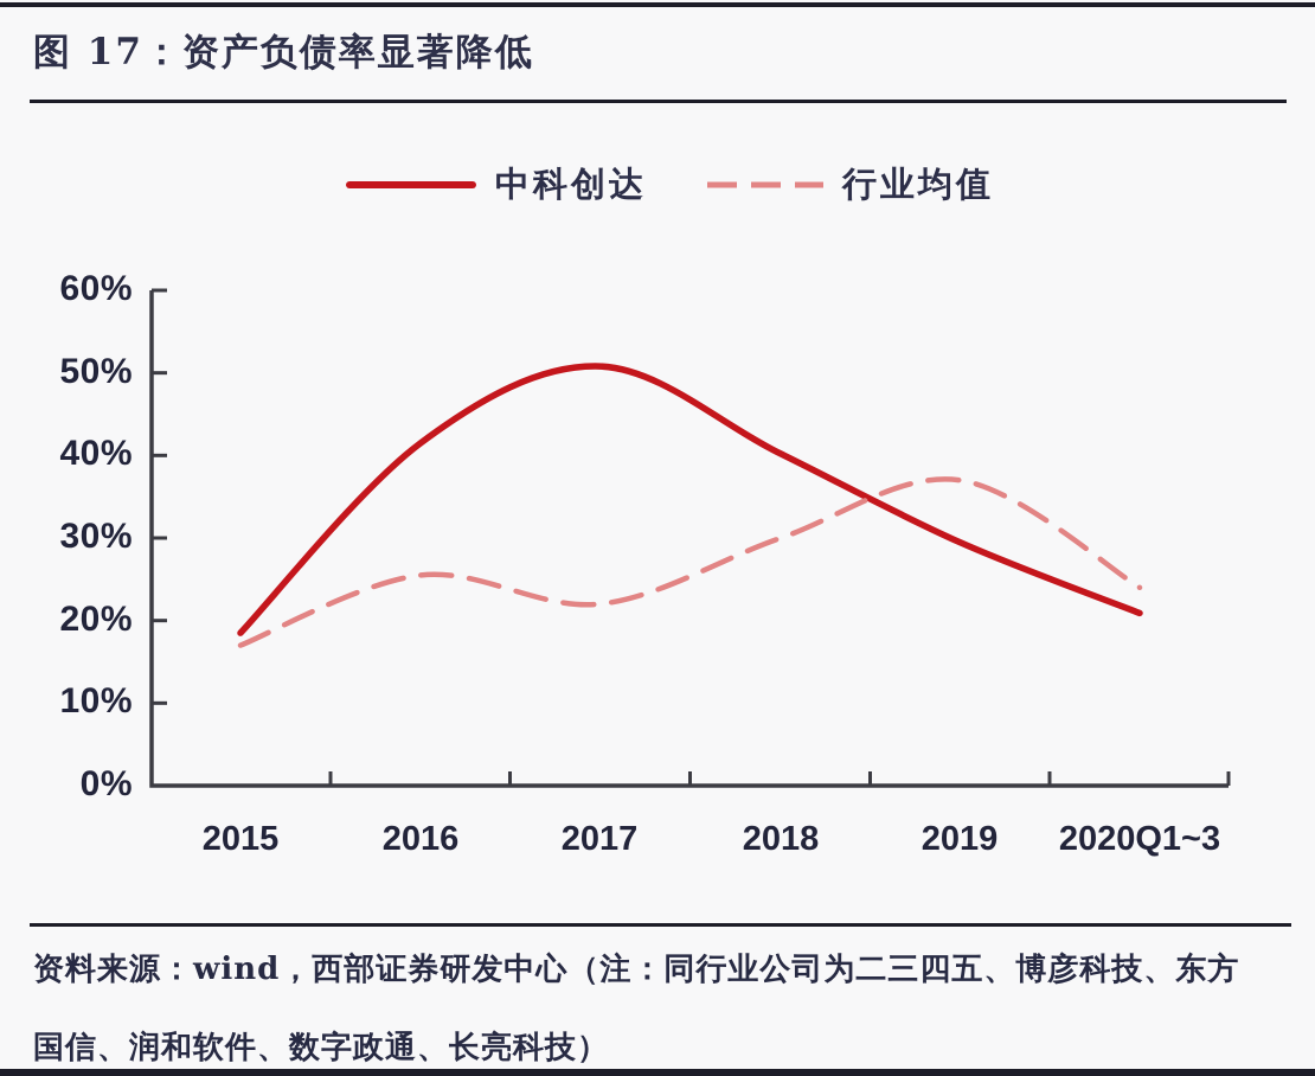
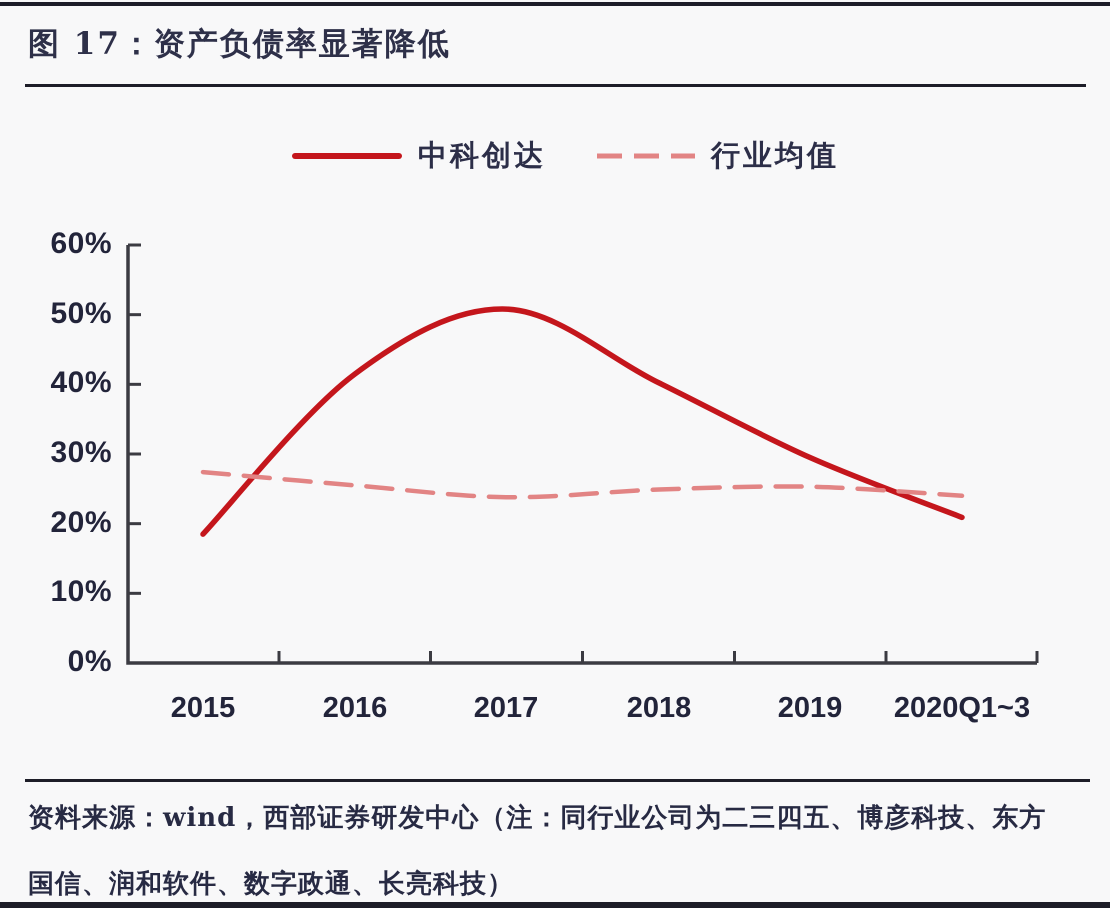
行业均值/2015: 17% -> 27%
行业均值/2017: 22% -> 24%
行业均值/2018: 30% -> 25%
行业均值/2019: 37% -> 25%
